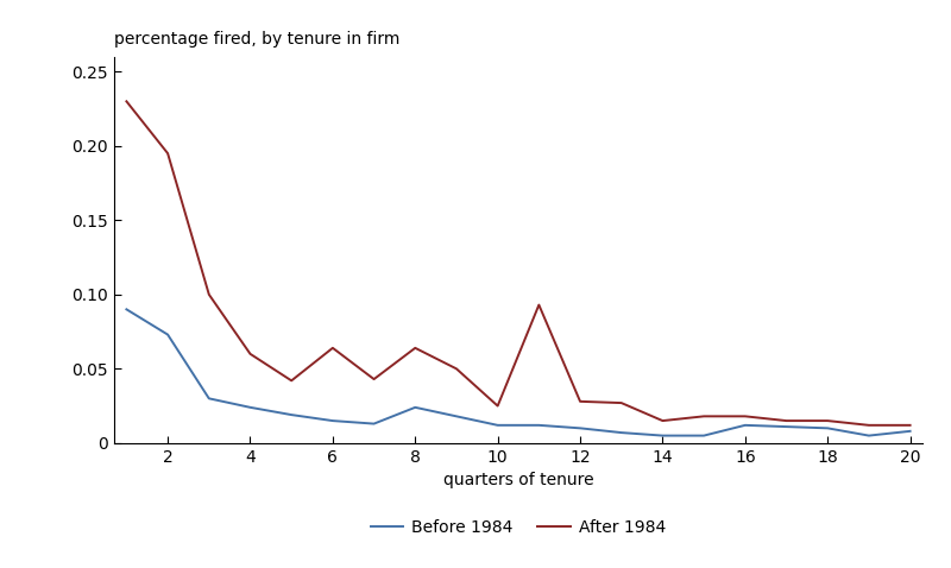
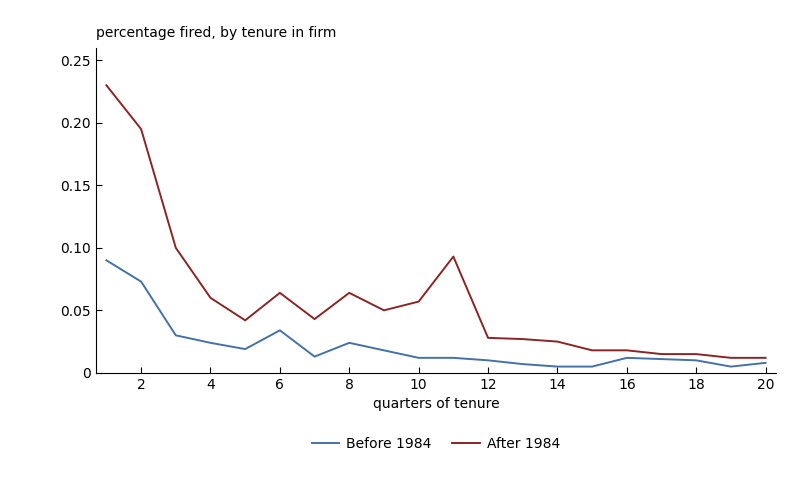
Before 1984/6: 0.015 -> 0.034
After 1984/10: 0.025 -> 0.057
After 1984/14: 0.015 -> 0.025
